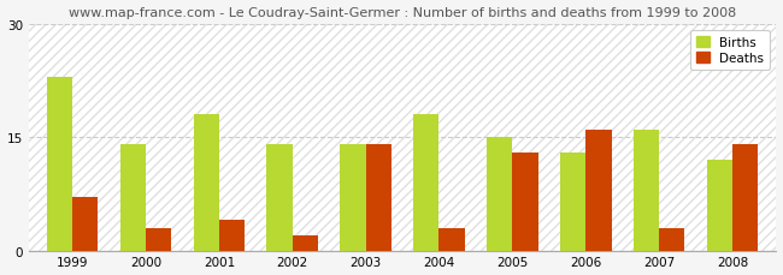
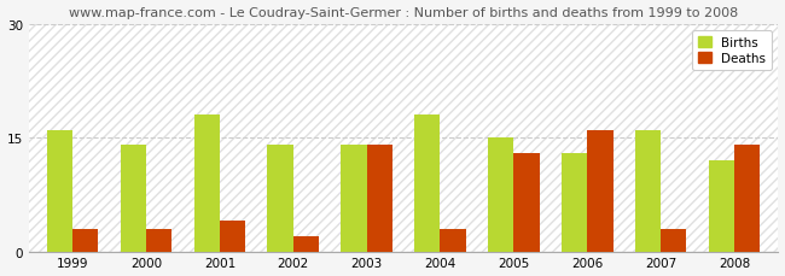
Births/1999: 23 -> 16
Deaths/1999: 7 -> 3
